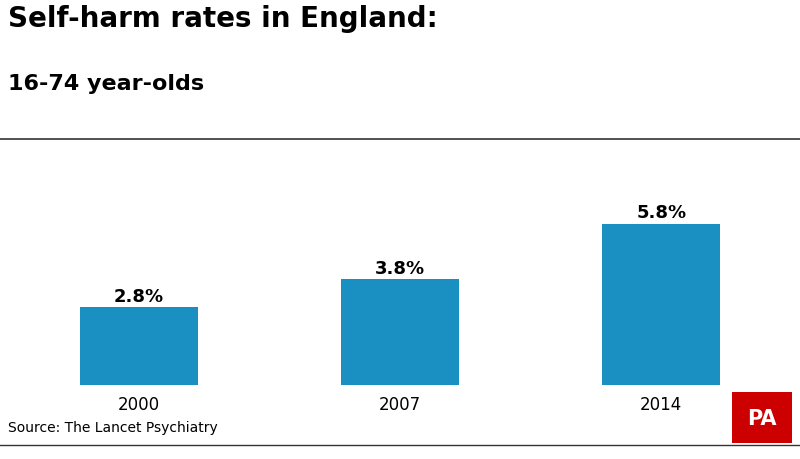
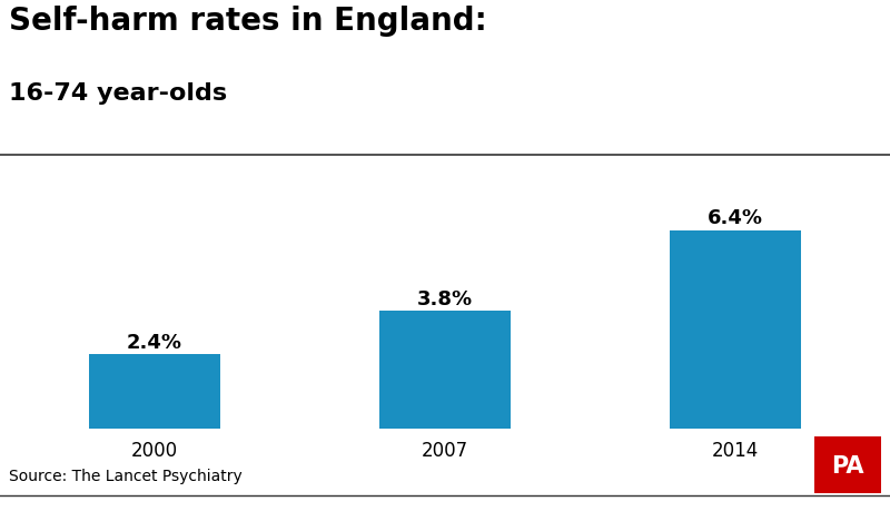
2000: 2.8% -> 2.4%
2014: 5.8% -> 6.4%
